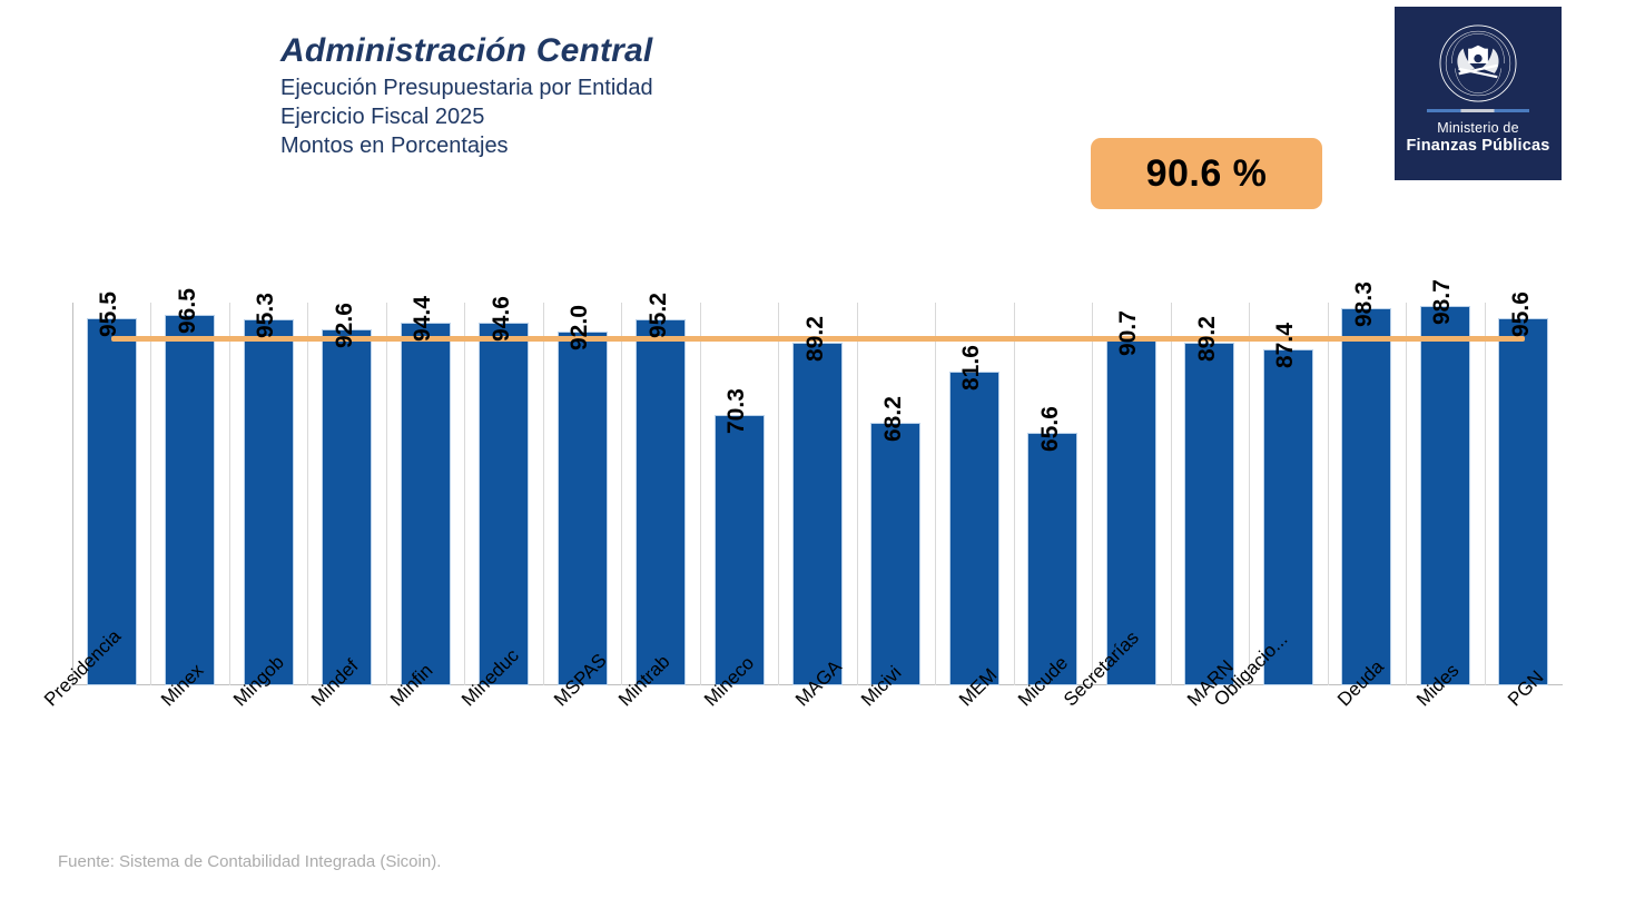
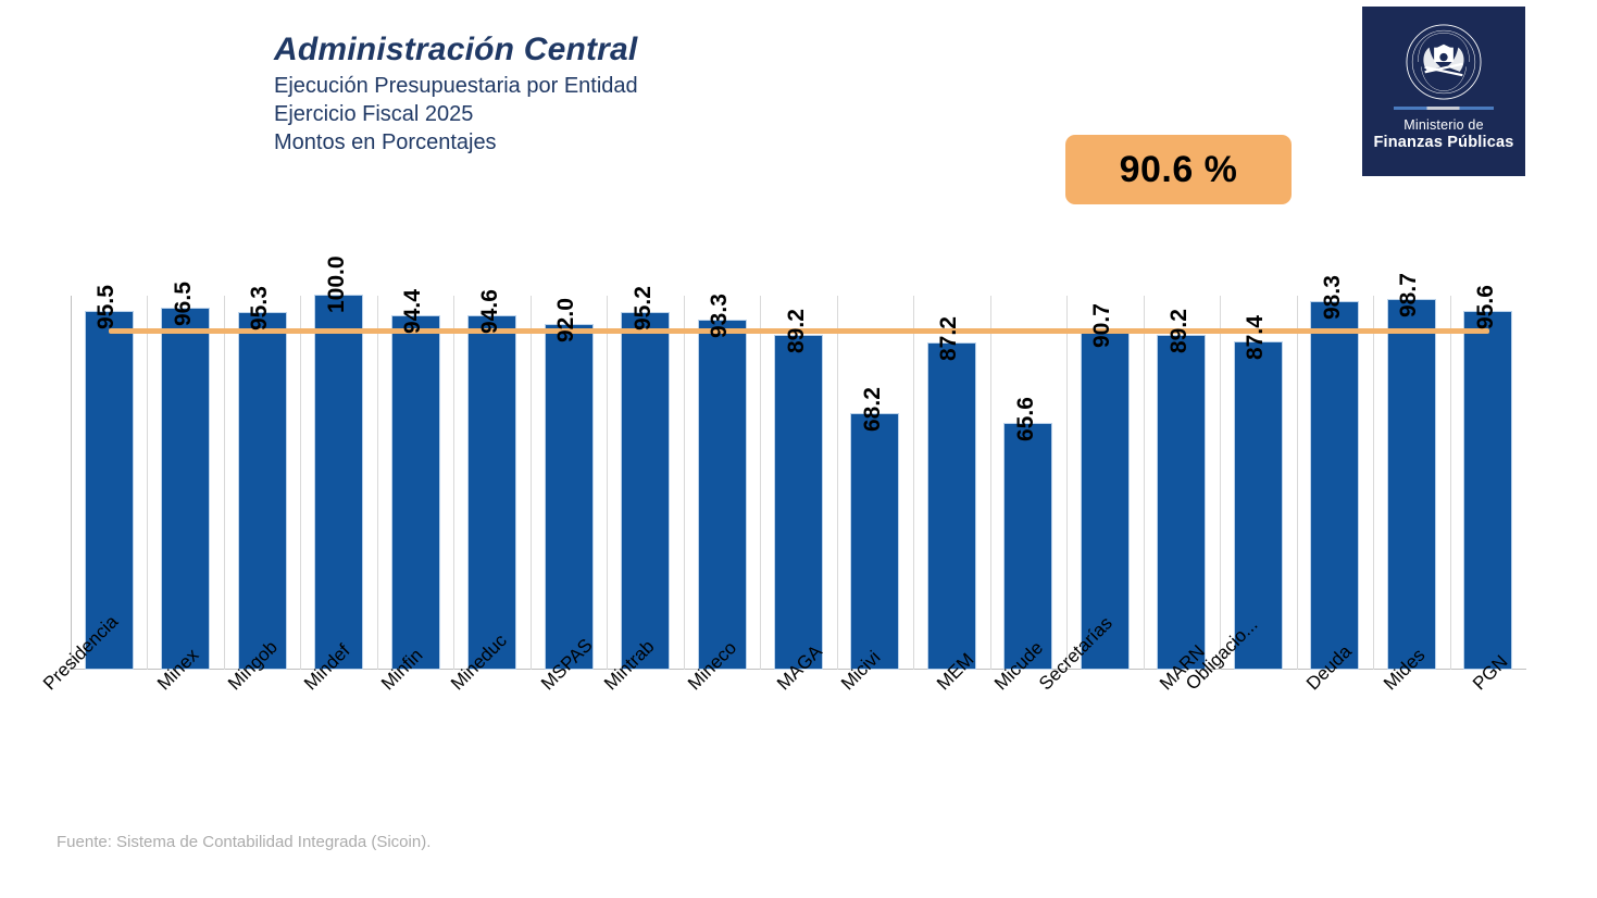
Mindef: 92.6 -> 100.0
Mineco: 70.3 -> 93.3
MEM: 81.6 -> 87.2
